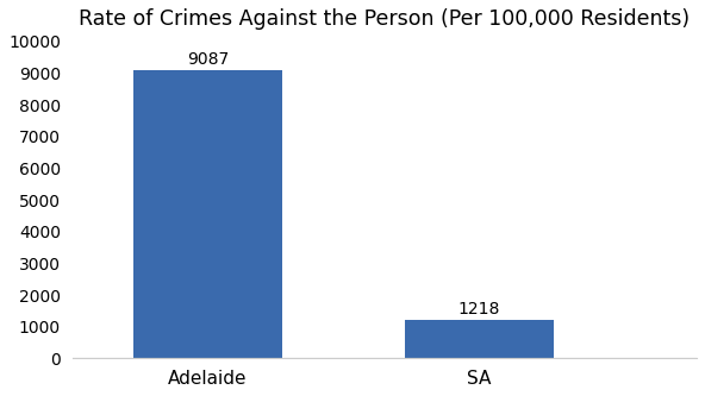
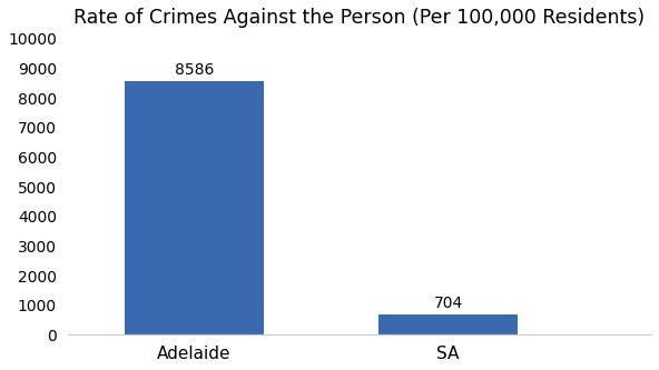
Adelaide: 9087 -> 8586
SA: 1218 -> 704
